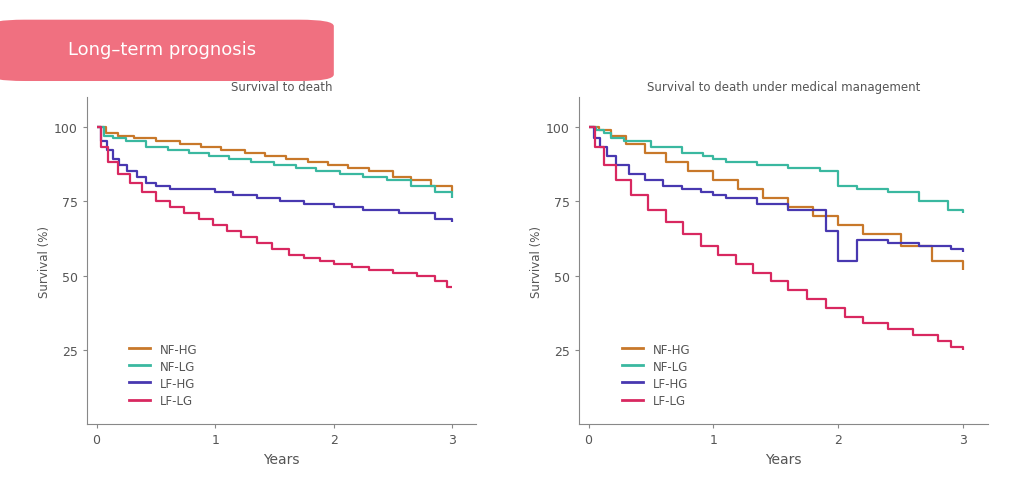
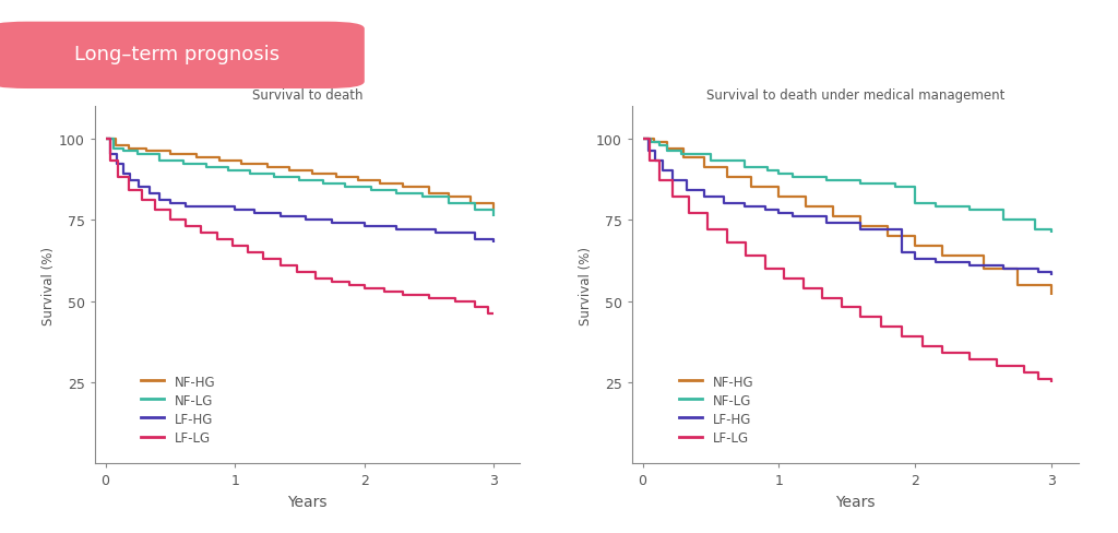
Survival to death under medical management/LF-HG/2: 55 -> 63
